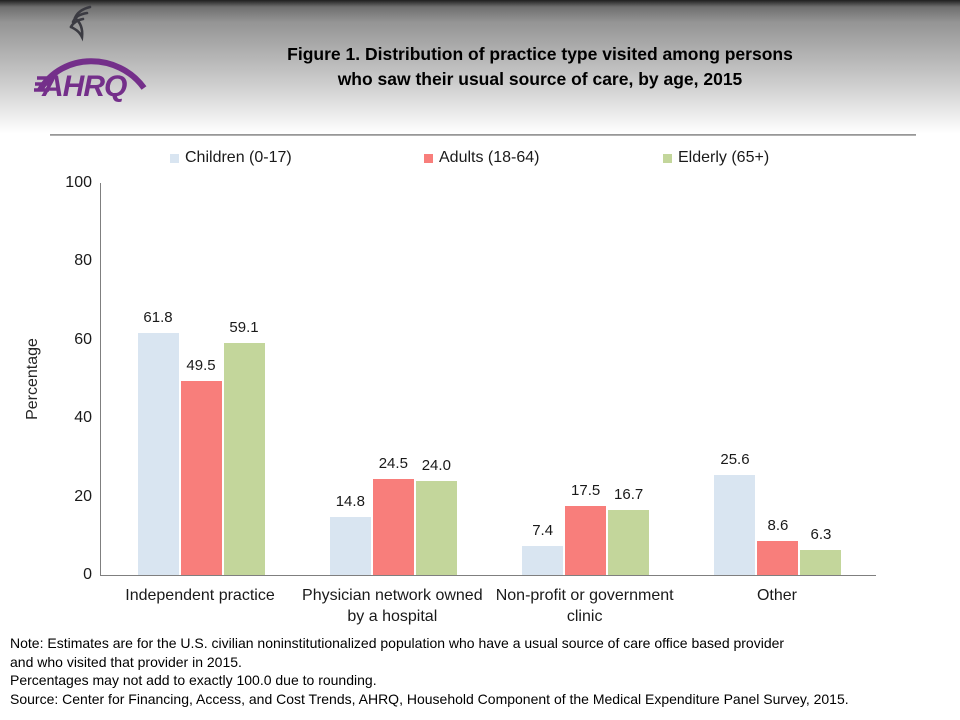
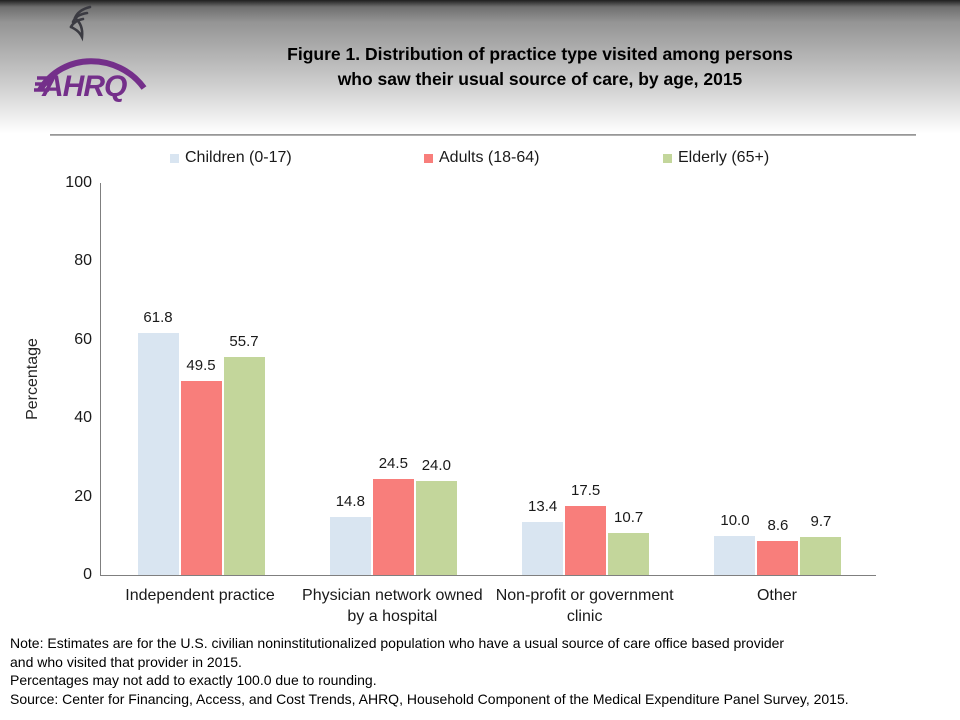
Elderly (65+)/Independent practice: 59.1 -> 55.7
Children (0-17)/Non-profit or government clinic: 7.4 -> 13.4
Elderly (65+)/Non-profit or government clinic: 16.7 -> 10.7
Children (0-17)/Other: 25.6 -> 10.0
Elderly (65+)/Other: 6.3 -> 9.7
